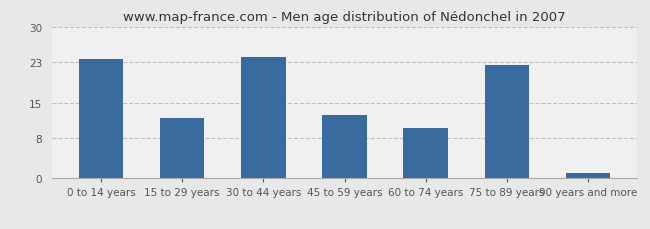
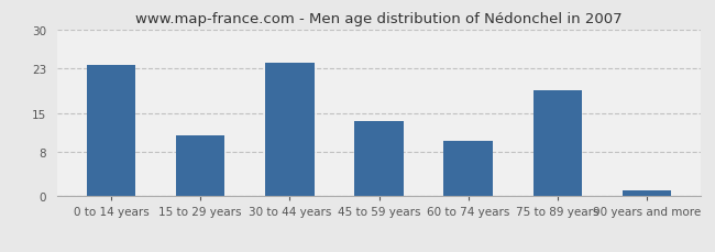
15 to 29 years: 12.0 -> 11.0
45 to 59 years: 12.5 -> 13.6
75 to 89 years: 22.5 -> 19.0
